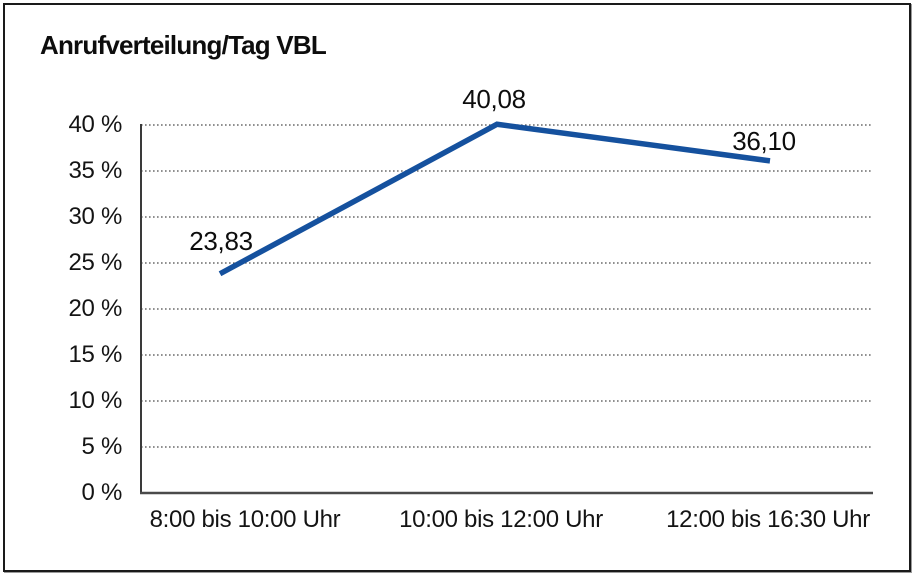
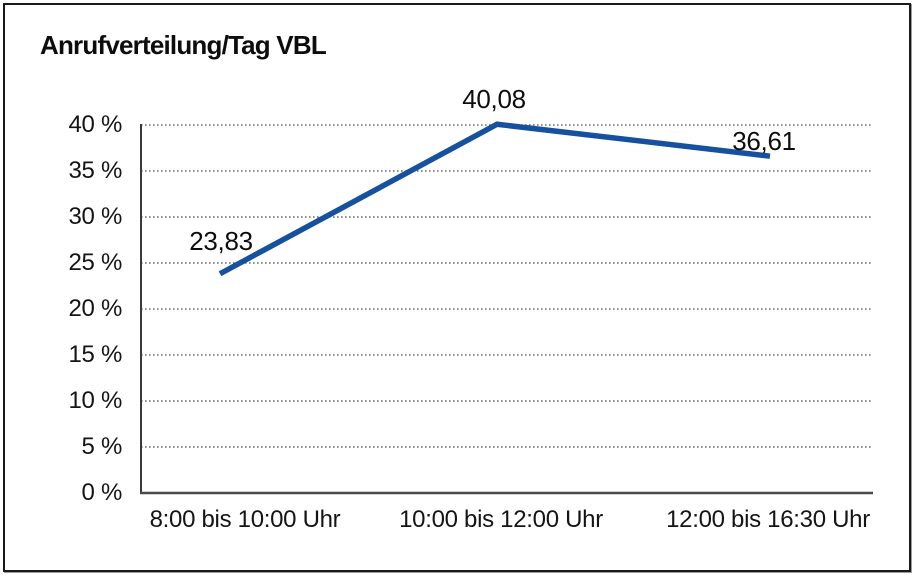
12:00 bis 16:30 Uhr: 36,10 -> 36,61
